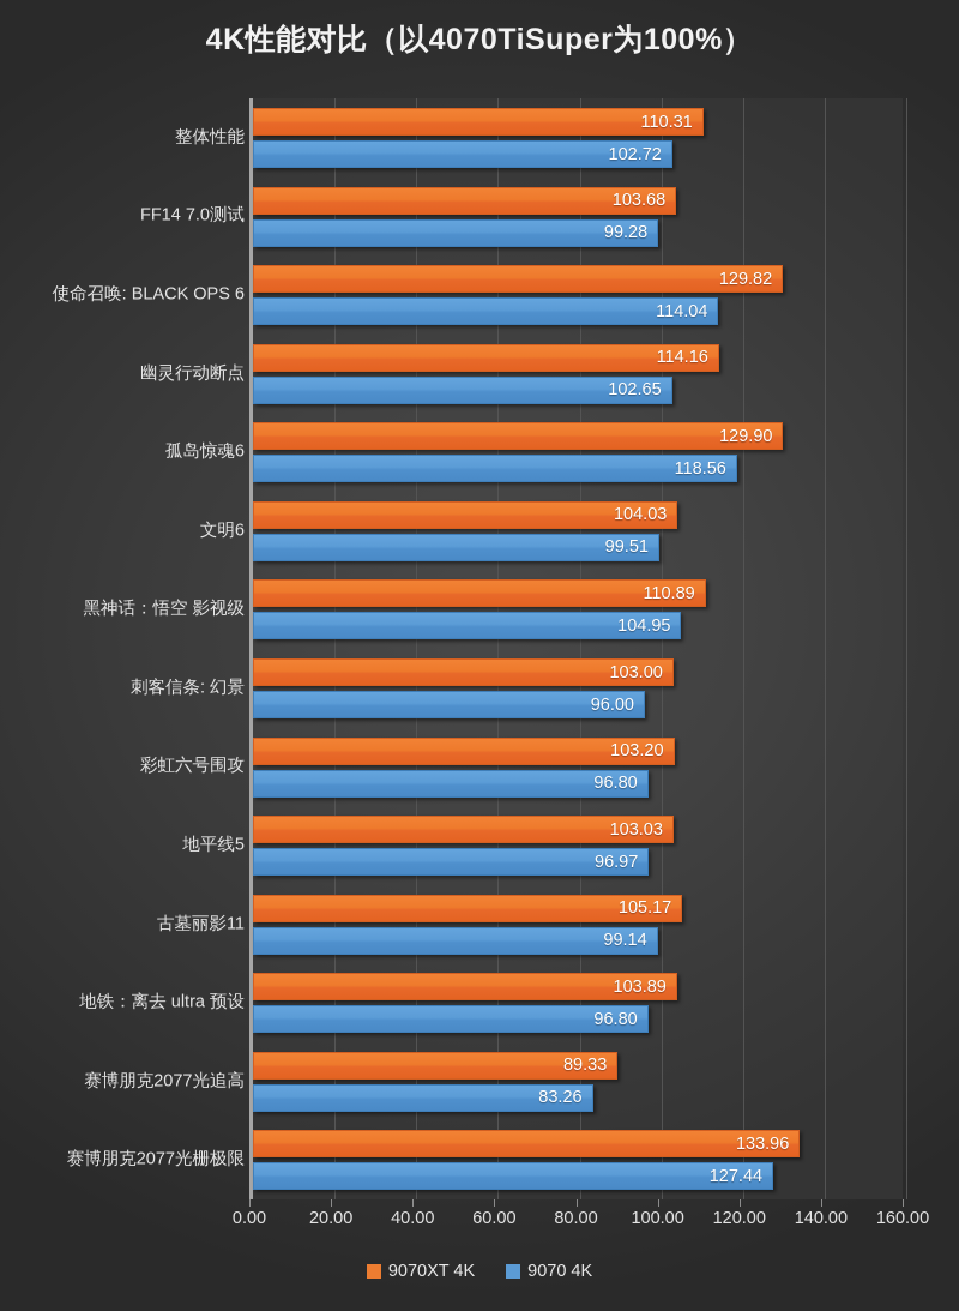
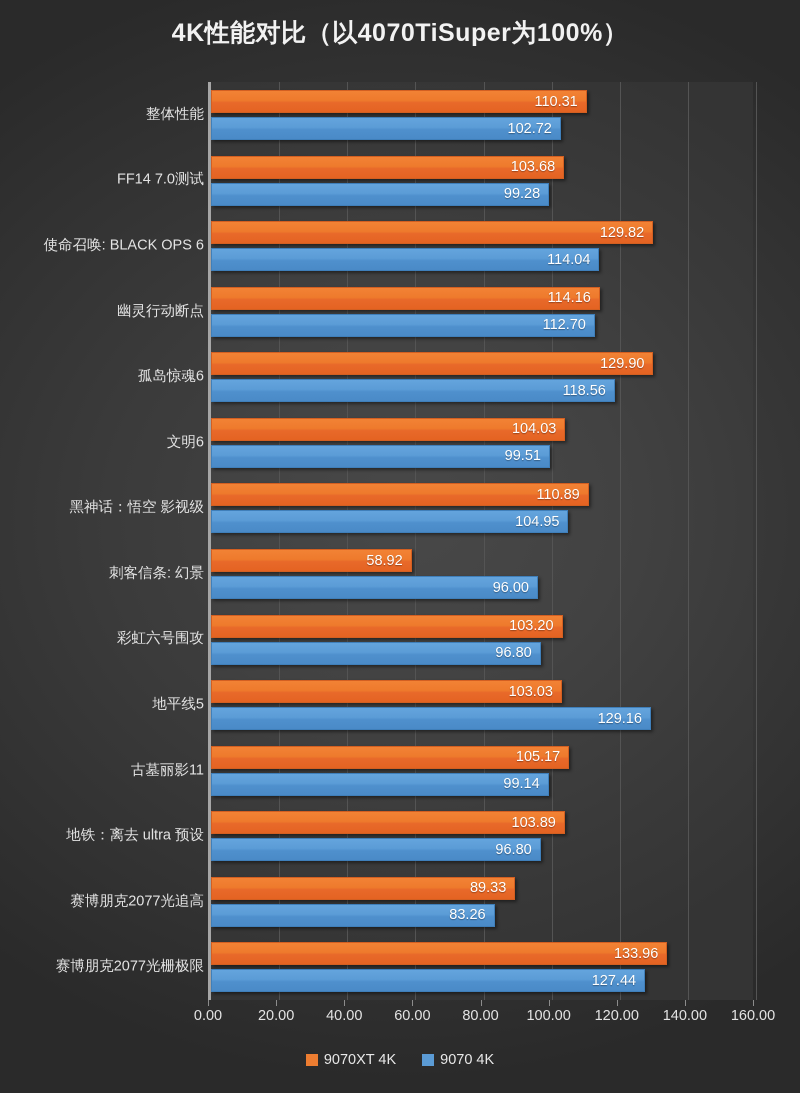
9070 4K/幽灵行动断点: 102.65 -> 112.70
9070XT 4K/刺客信条: 幻景: 103.00 -> 58.92
9070 4K/地平线5: 96.97 -> 129.16
